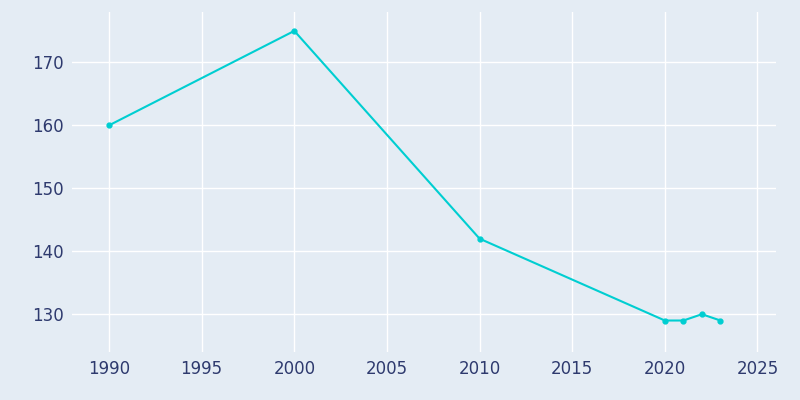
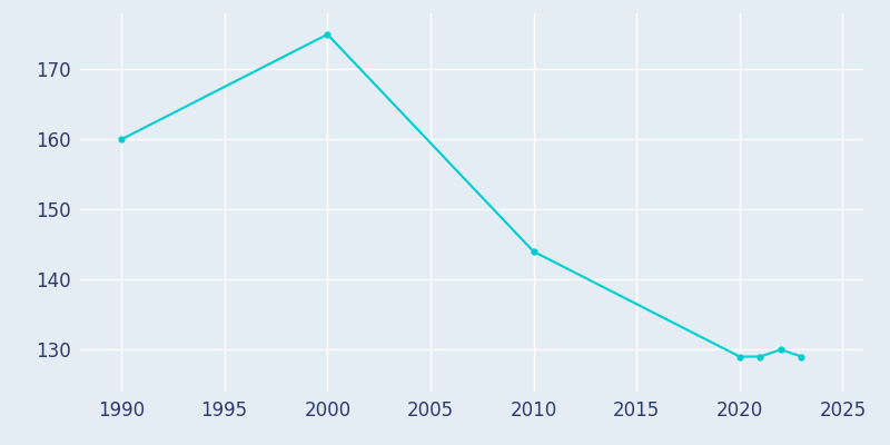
2010: 142 -> 144
